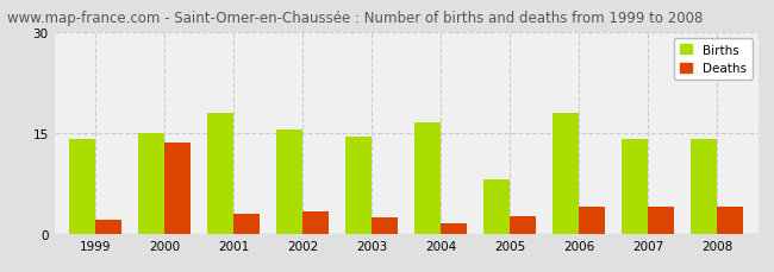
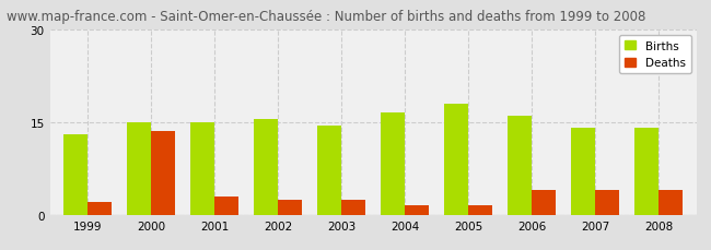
Births/1999: 14.0 -> 13.0
Births/2001: 18.0 -> 15.0
Deaths/2002: 3.4 -> 2.5
Births/2005: 8.0 -> 18.0
Deaths/2005: 2.6 -> 1.5
Births/2006: 18.0 -> 16.0
